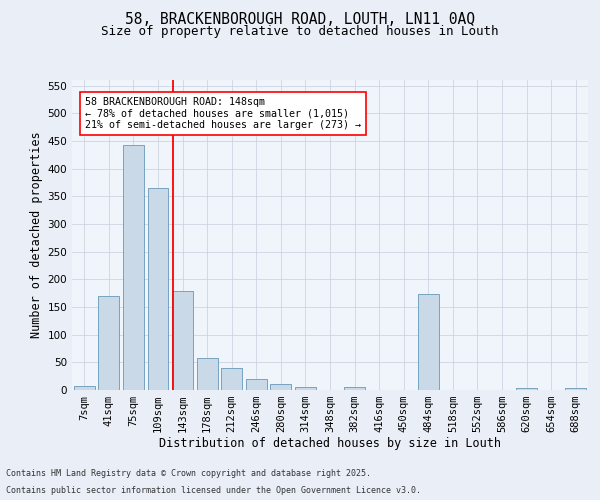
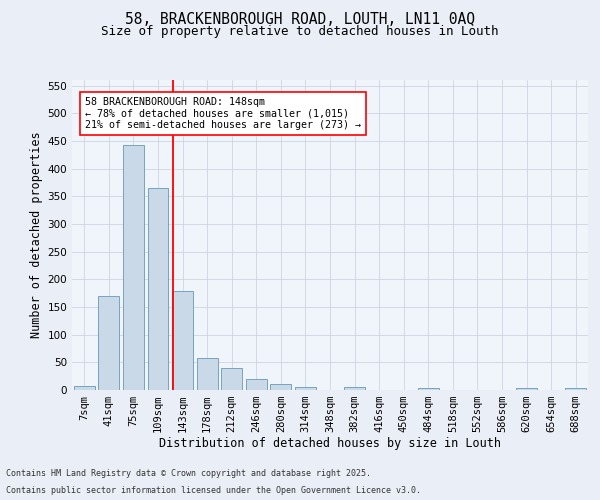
484sqm: 174 -> 3
